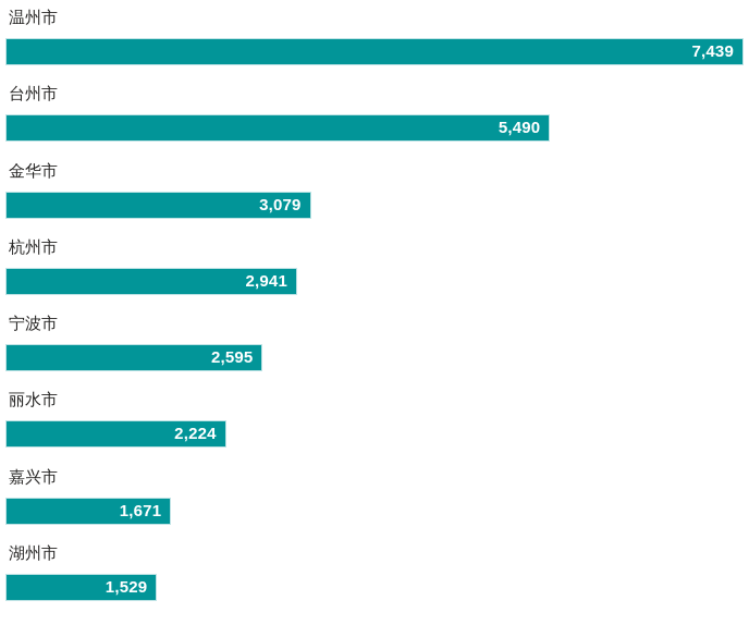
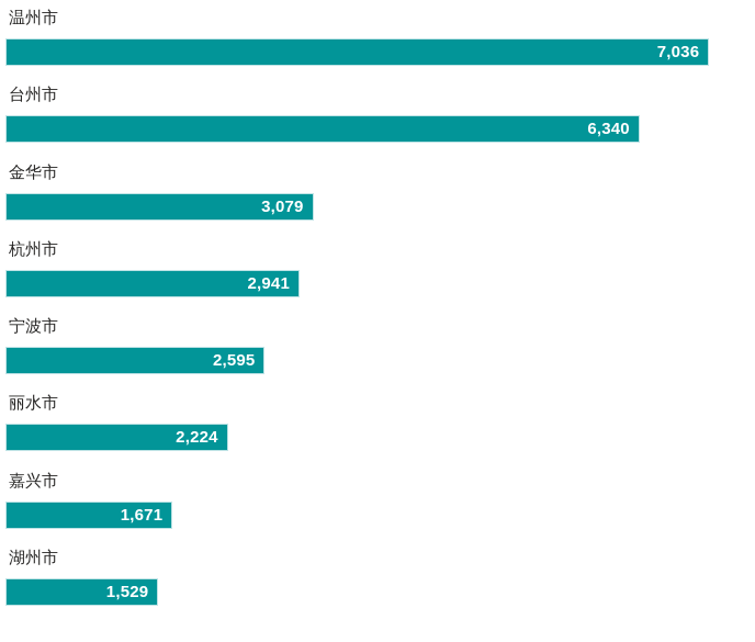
温州市: 7,439 -> 7,036
台州市: 5,490 -> 6,340
